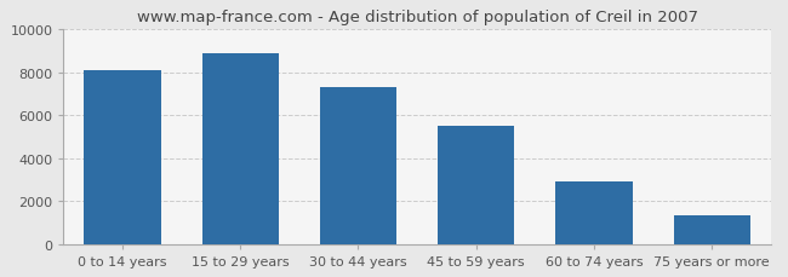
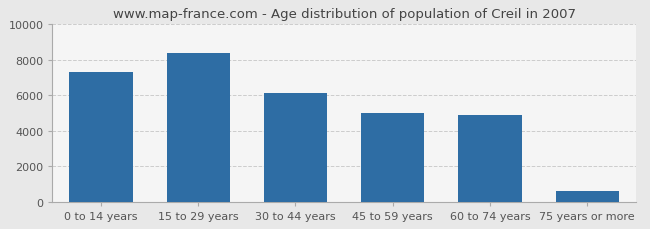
0 to 14 years: 8100 -> 7300
15 to 29 years: 8900 -> 8400
30 to 44 years: 7300 -> 6100
45 to 59 years: 5500 -> 5000
60 to 74 years: 2900 -> 4900
75 years or more: 1400 -> 600
